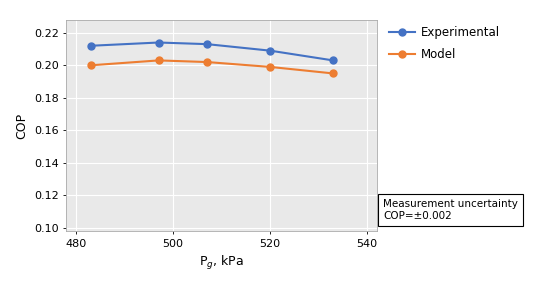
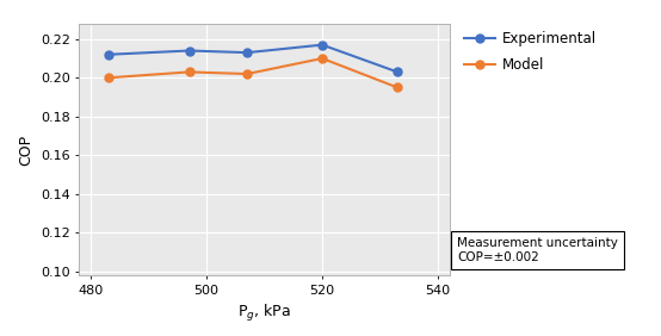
Experimental/520: 0.209 -> 0.217
Model/520: 0.199 -> 0.210
